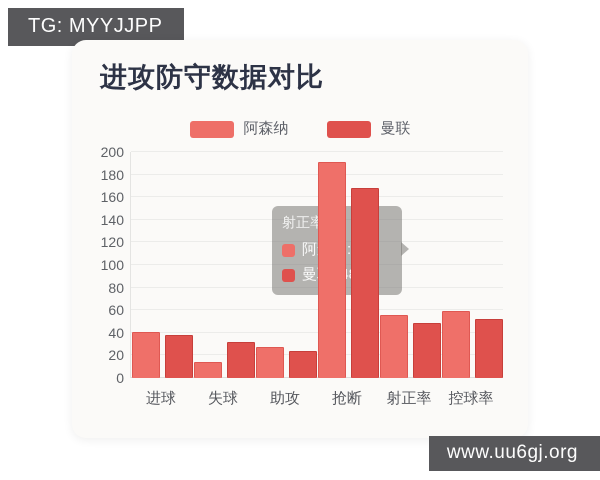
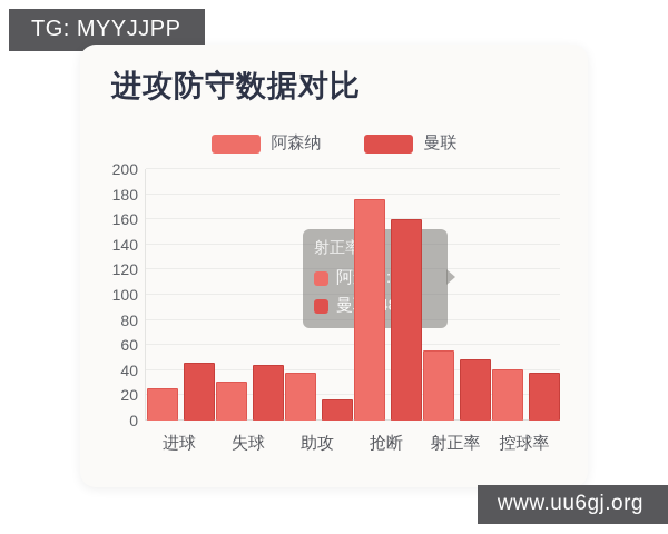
阿森纳/进球: 40 -> 25
曼联/进球: 37 -> 45
阿森纳/失球: 13 -> 30
曼联/失球: 31 -> 43
阿森纳/助攻: 27 -> 37
曼联/助攻: 23 -> 16
阿森纳/抢断: 190 -> 175
曼联/抢断: 167 -> 159
阿森纳/控球率: 58 -> 40
曼联/控球率: 51 -> 37
